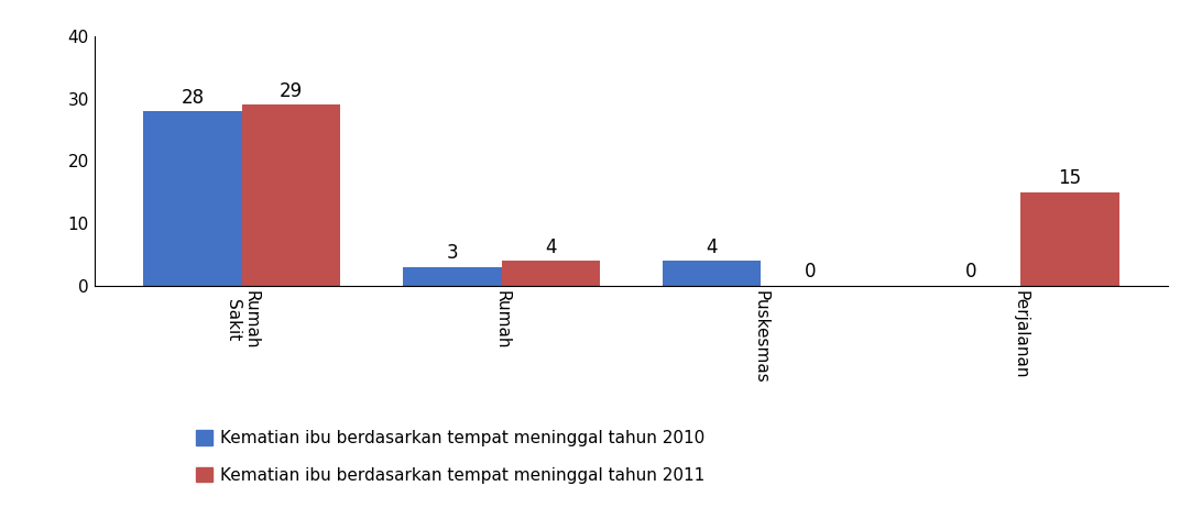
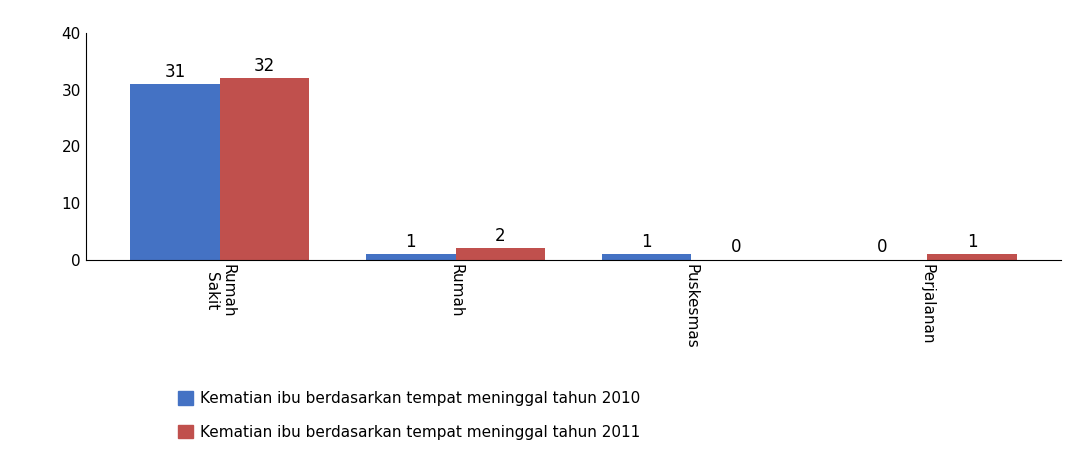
Kematian ibu berdasarkan tempat meninggal tahun 2010/Rumah Sakit: 28 -> 31
Kematian ibu berdasarkan tempat meninggal tahun 2011/Rumah Sakit: 29 -> 32
Kematian ibu berdasarkan tempat meninggal tahun 2010/Rumah: 3 -> 1
Kematian ibu berdasarkan tempat meninggal tahun 2011/Rumah: 4 -> 2
Kematian ibu berdasarkan tempat meninggal tahun 2010/Puskesmas: 4 -> 1
Kematian ibu berdasarkan tempat meninggal tahun 2011/Perjalanan: 15 -> 1
